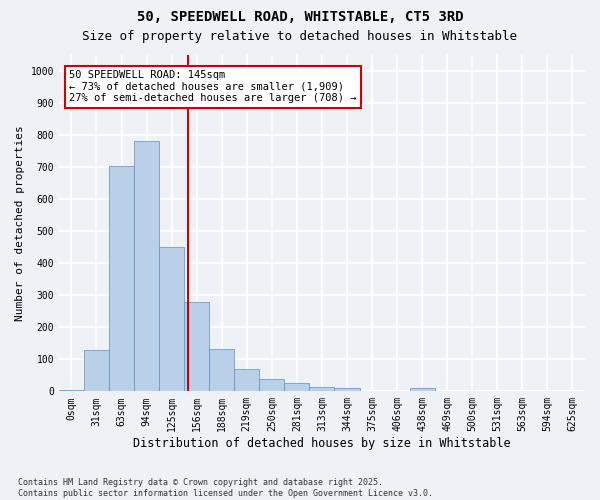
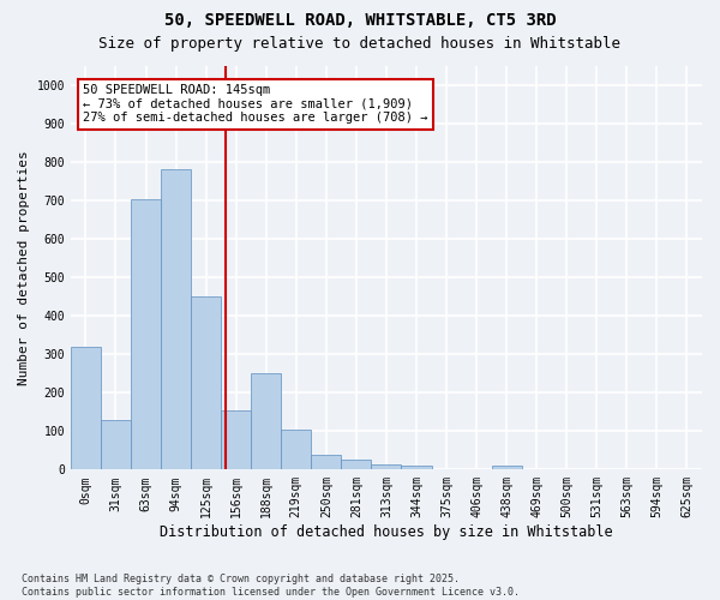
0sqm: 5 -> 320
156sqm: 278 -> 155
188sqm: 133 -> 250
219sqm: 70 -> 105
